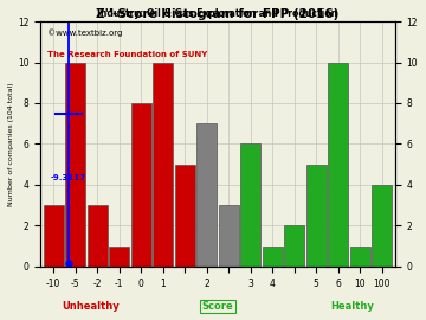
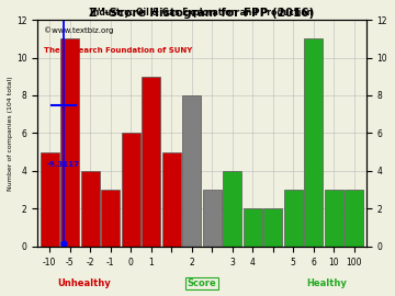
-10: 3 -> 5
-5: 10 -> 11
-2: 3 -> 4
-1: 1 -> 3
0: 8 -> 6
1: 10 -> 9
2: 7 -> 8
3: 6 -> 4
4: 1 -> 2
5: 5 -> 3
6: 10 -> 11
10: 1 -> 3
100: 4 -> 3
